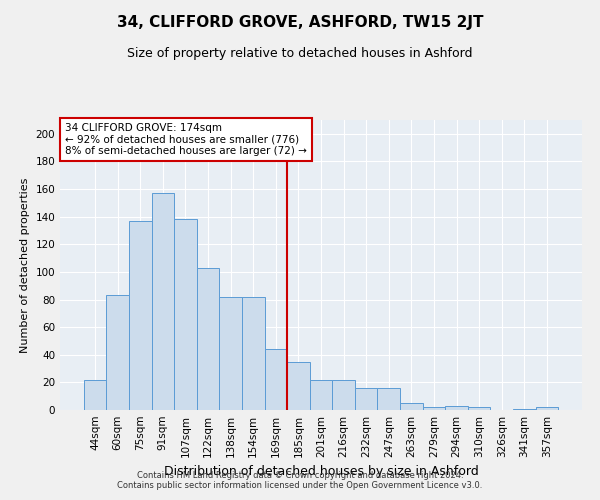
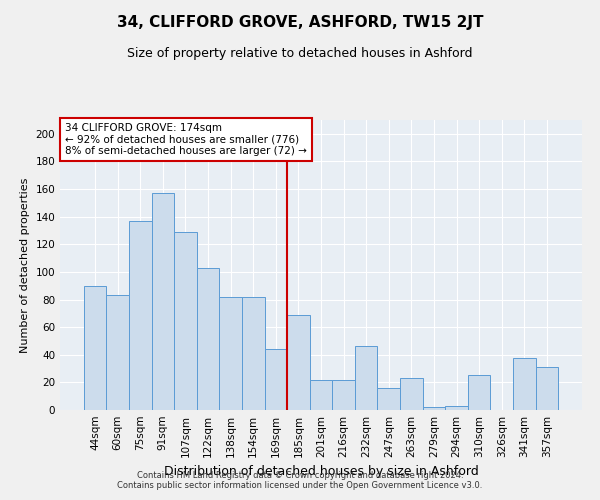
44sqm: 22 -> 90
107sqm: 138 -> 129
185sqm: 35 -> 69
232sqm: 16 -> 46
263sqm: 5 -> 23
310sqm: 2 -> 25
341sqm: 1 -> 38
357sqm: 2 -> 31
